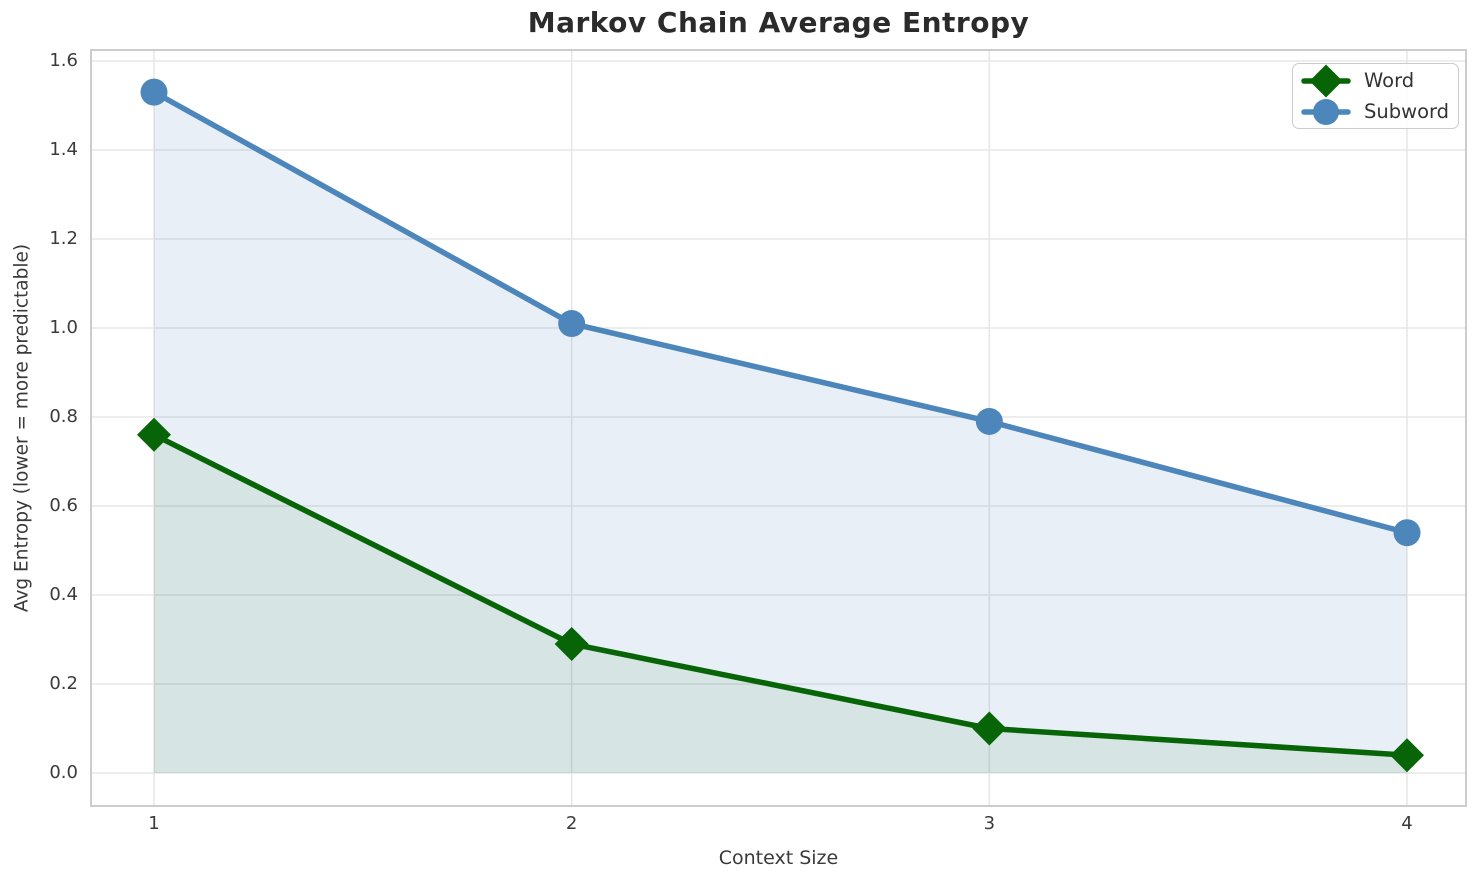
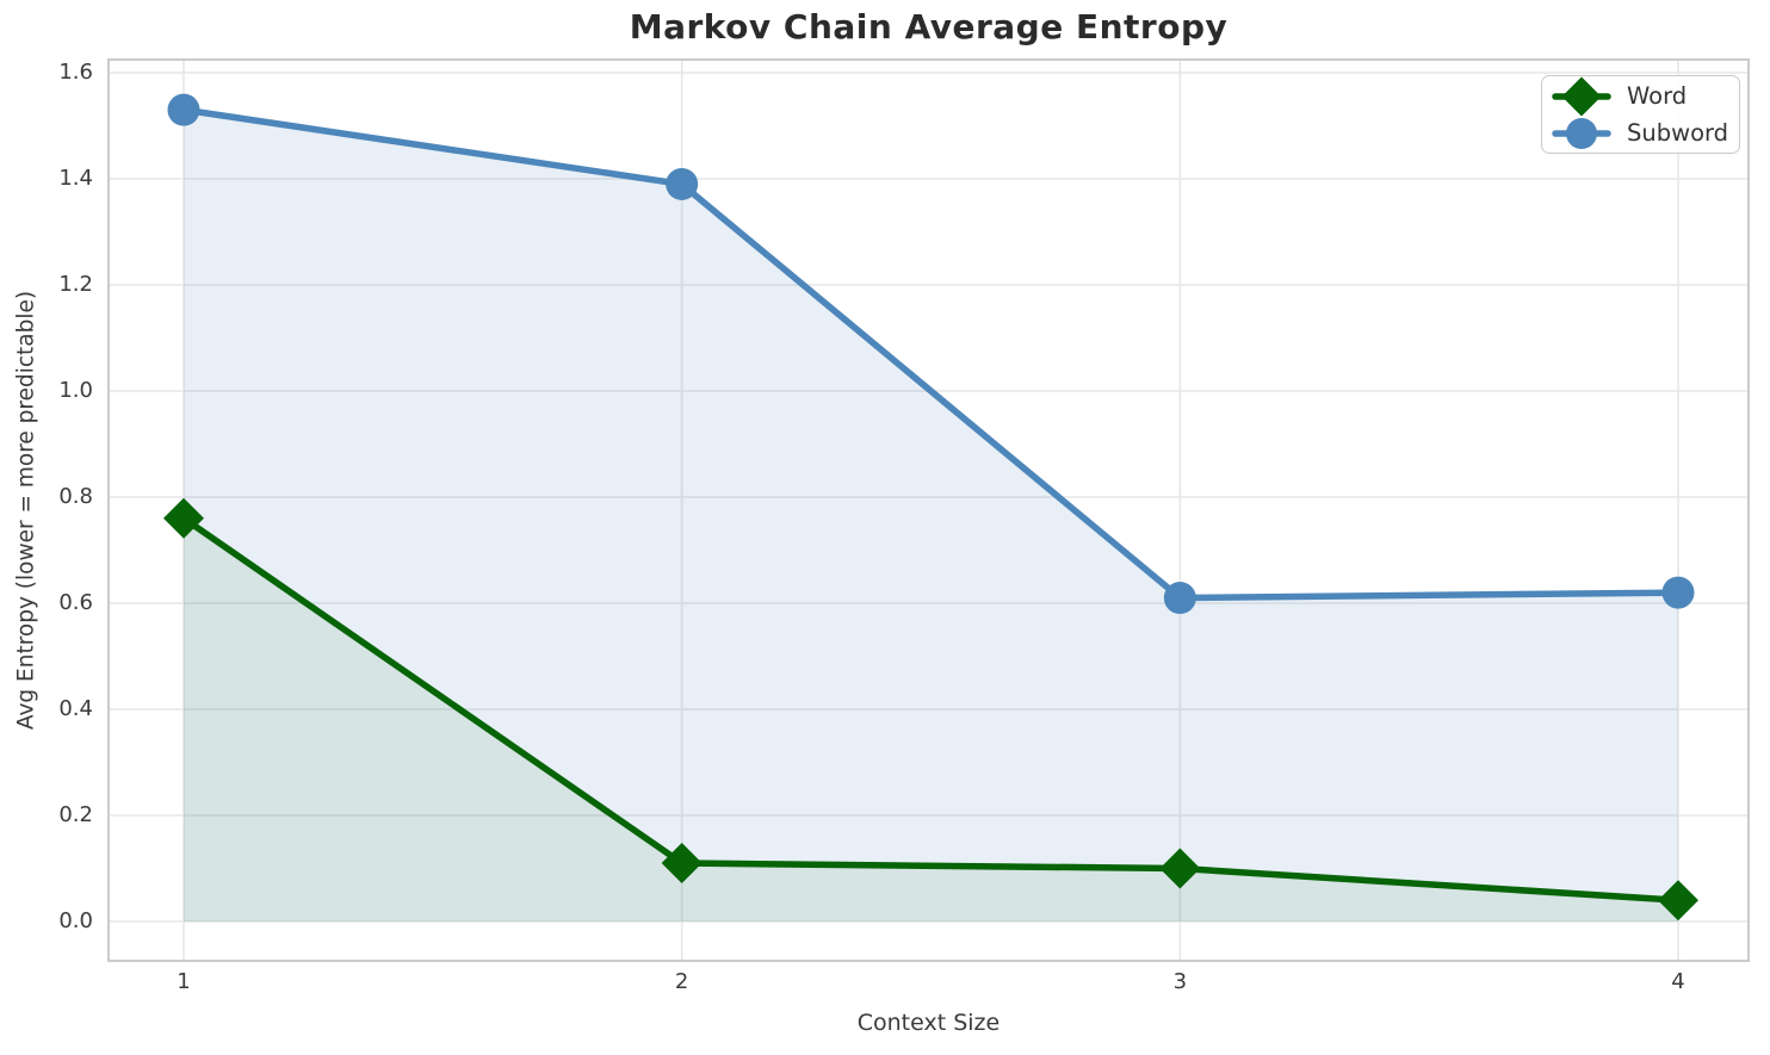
Word/2: 0.29 -> 0.11
Subword/2: 1.01 -> 1.39
Subword/3: 0.79 -> 0.61
Subword/4: 0.54 -> 0.62
